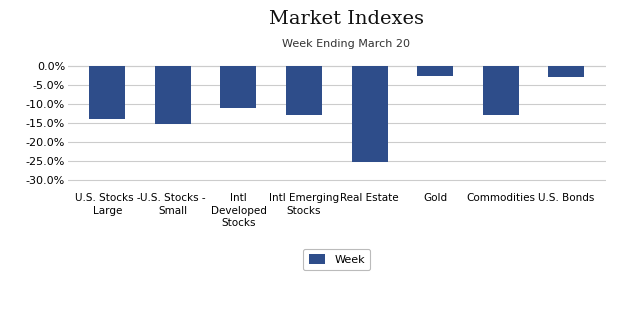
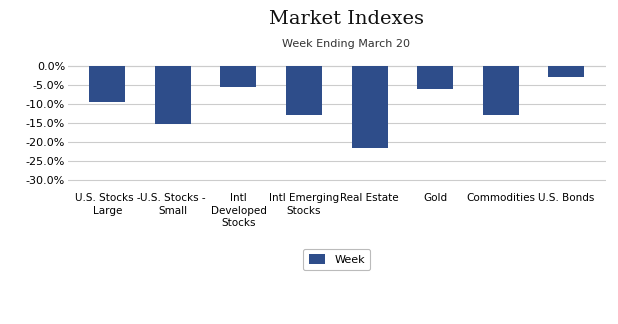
U.S. Stocks - Large: -13.9% -> -9.5%
Intl Developed Stocks: -11.0% -> -5.5%
Real Estate: -25.2% -> -21.5%
Gold: -2.6% -> -6.0%
